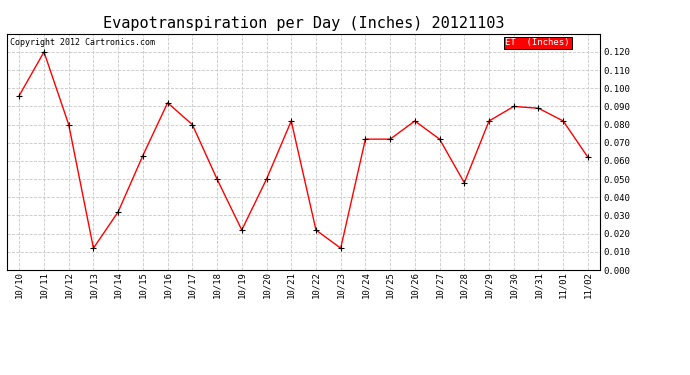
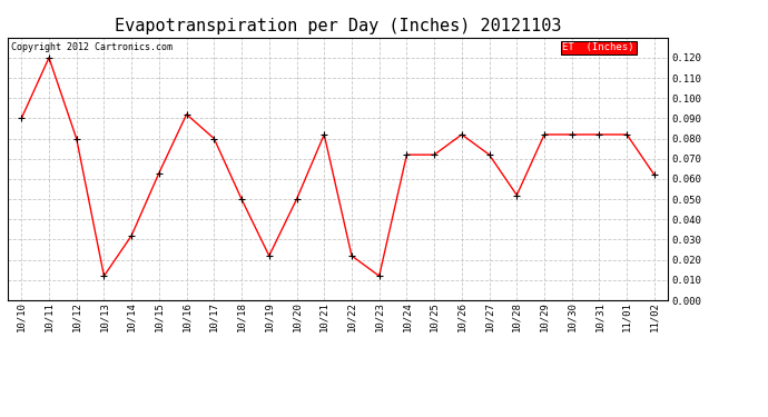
10/10: 0.096 -> 0.090
10/28: 0.048 -> 0.052
10/30: 0.090 -> 0.082
10/31: 0.089 -> 0.082
